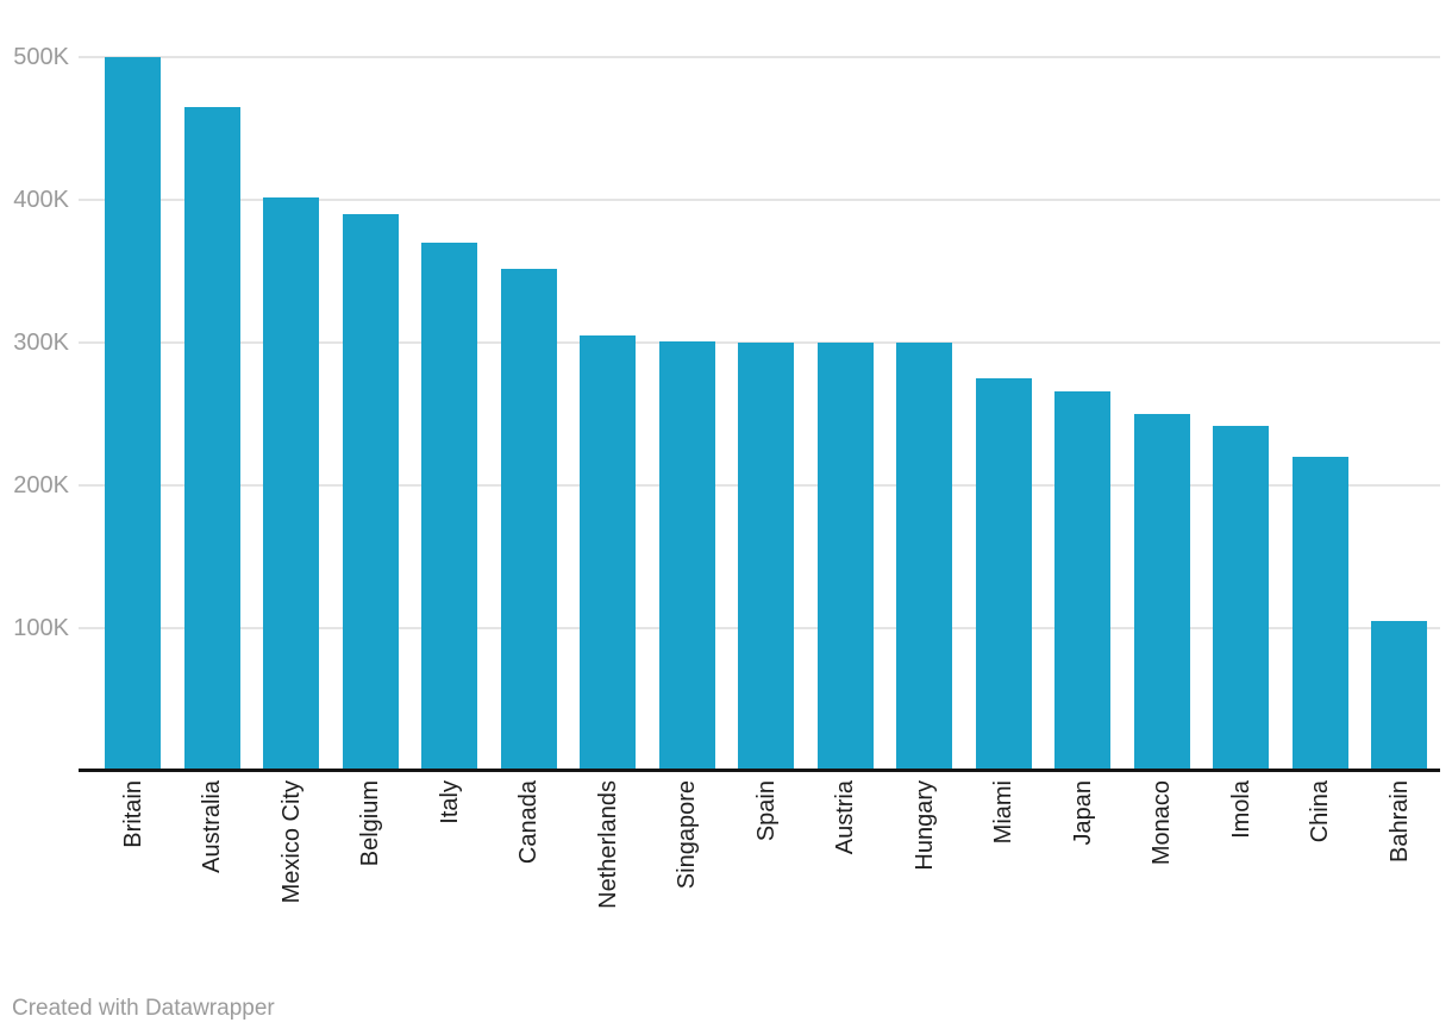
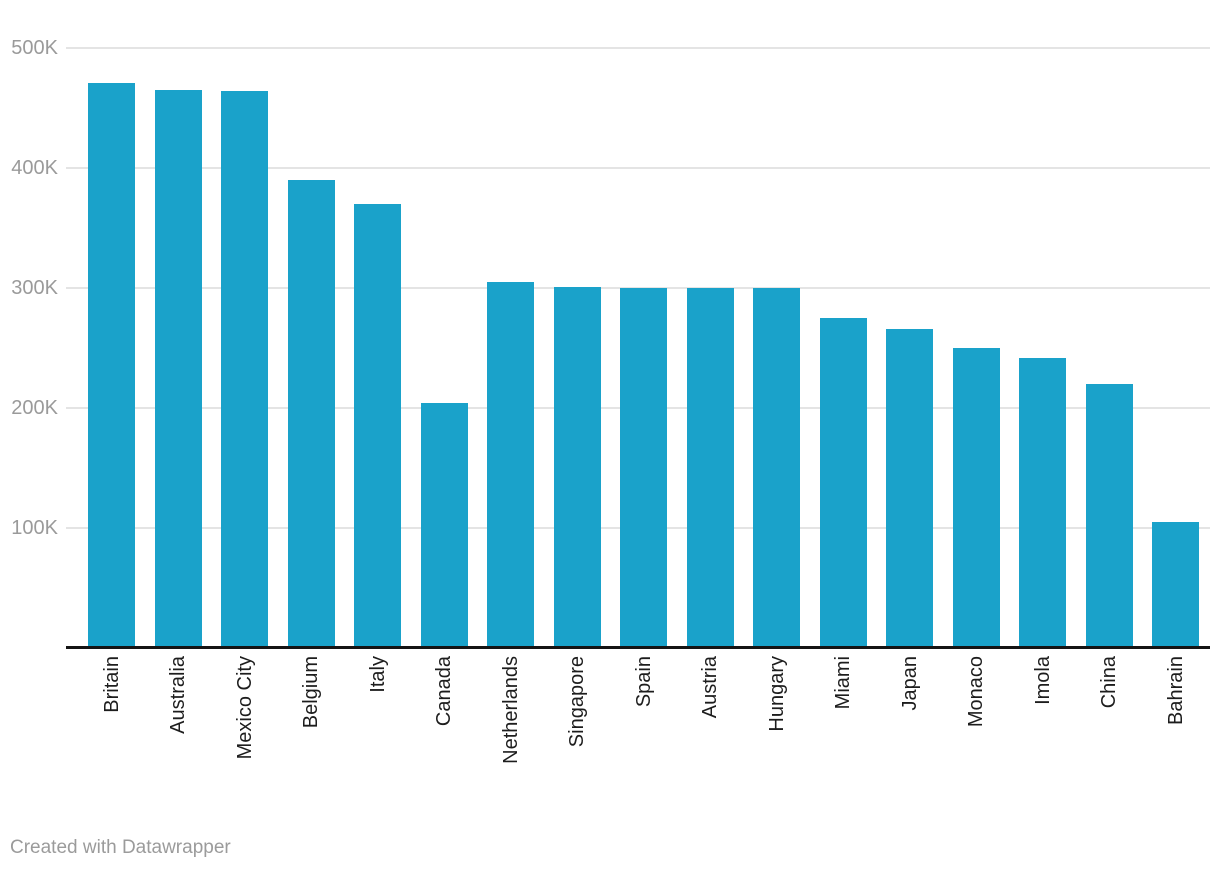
Britain: 500K -> 471K
Mexico City: 402K -> 464K
Canada: 352K -> 204K
